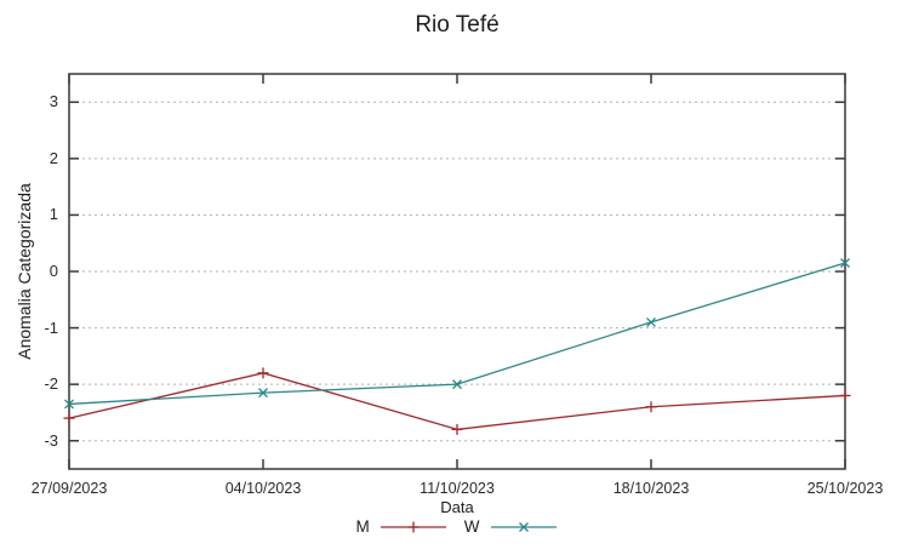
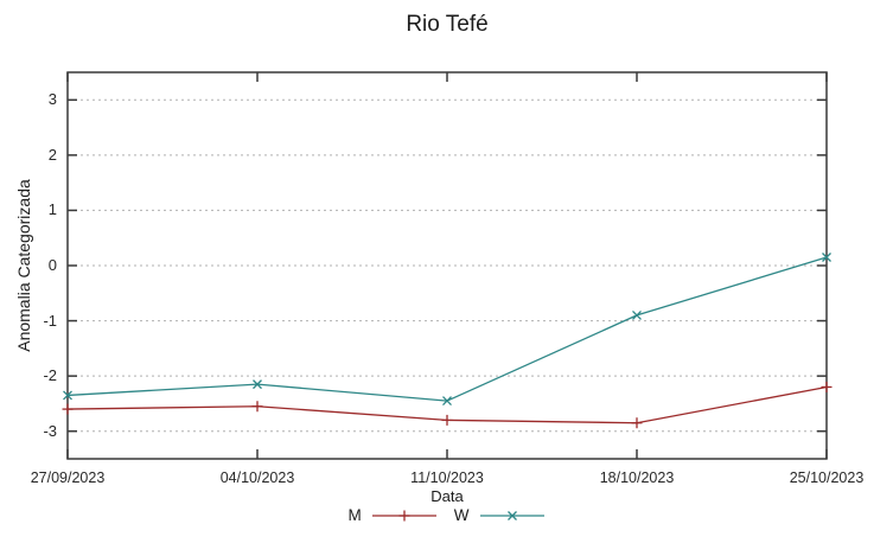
M/04/10/2023: -1.8 -> -2.5
W/11/10/2023: -2.0 -> -2.5
M/18/10/2023: -2.4 -> -2.9
